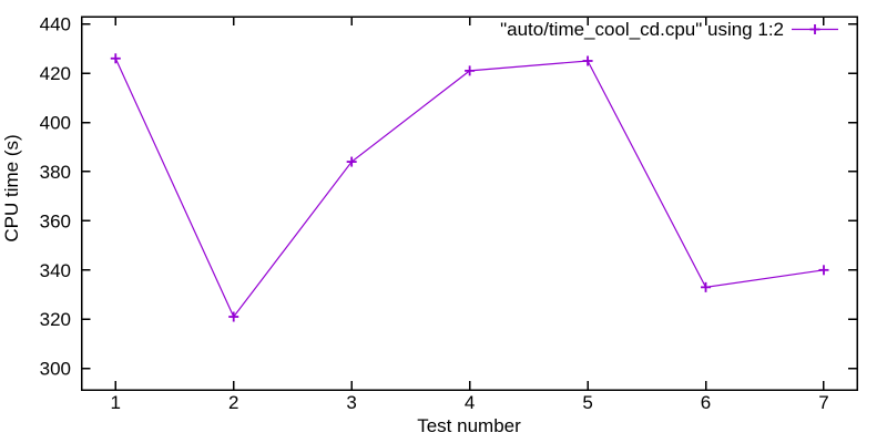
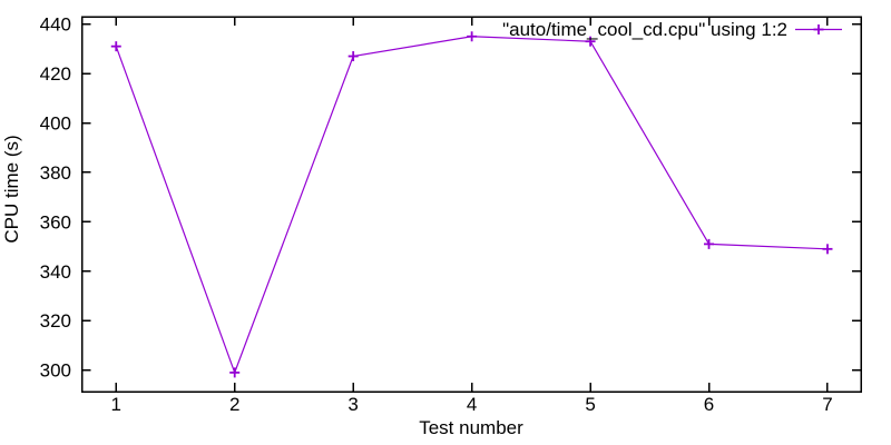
1: 426 -> 431
2: 321 -> 299
3: 384 -> 427
4: 421 -> 435
5: 425 -> 433
6: 333 -> 351
7: 340 -> 349
